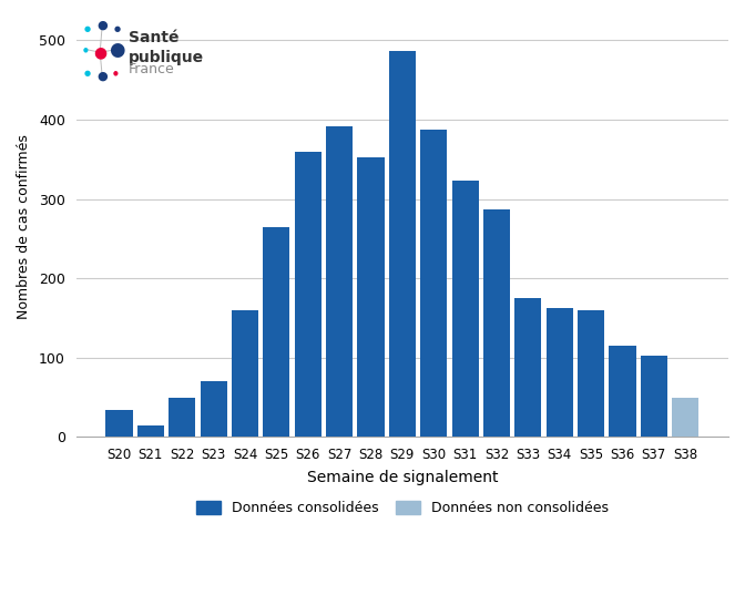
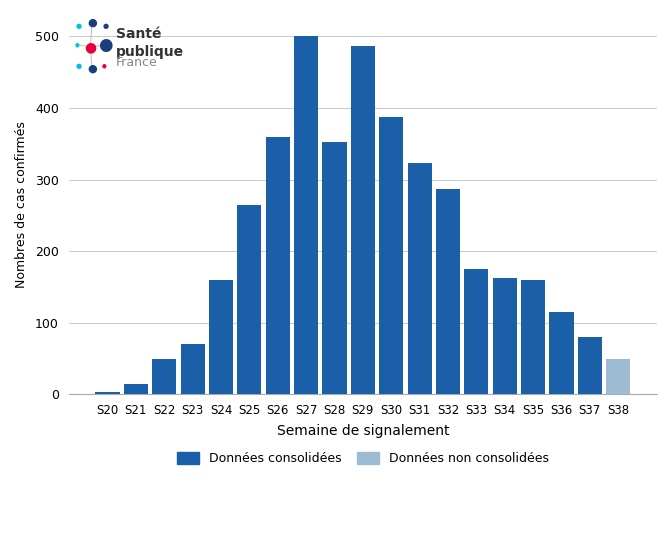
S20: 34 -> 3
S27: 392 -> 500
S37: 102 -> 80
